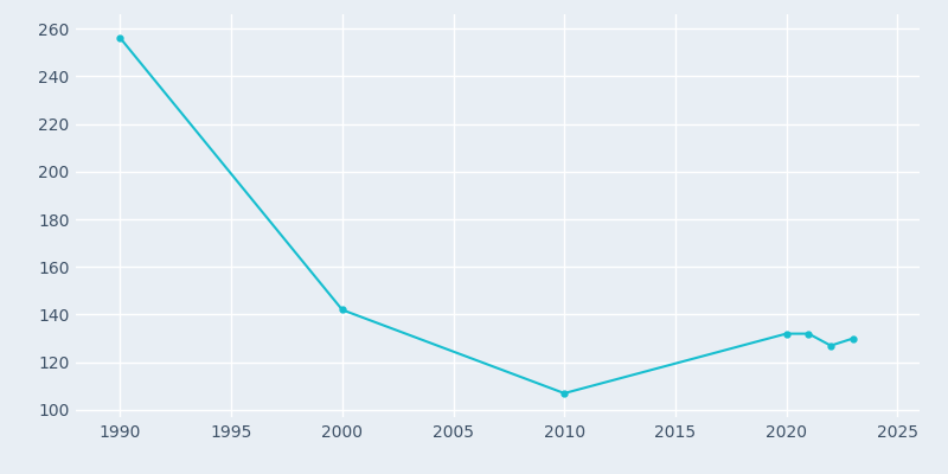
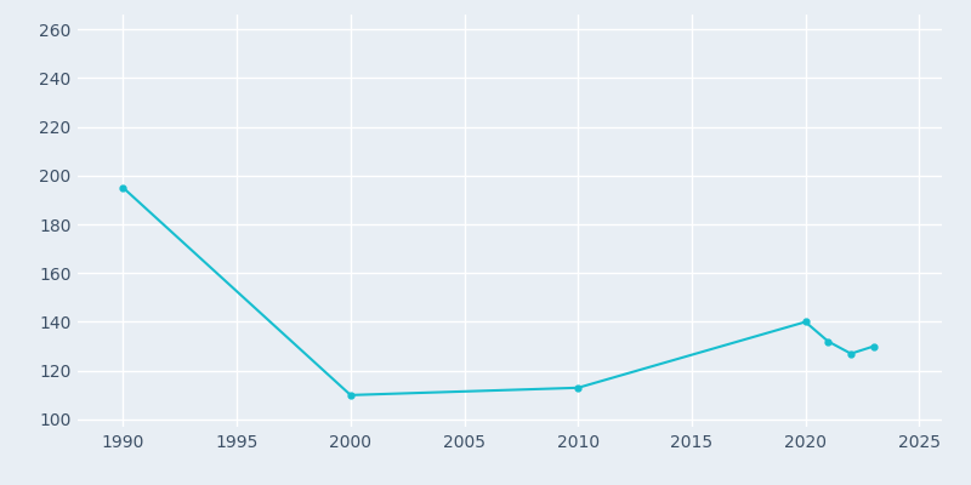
1990: 256 -> 195
2000: 142 -> 110
2010: 107 -> 113
2020: 132 -> 140
